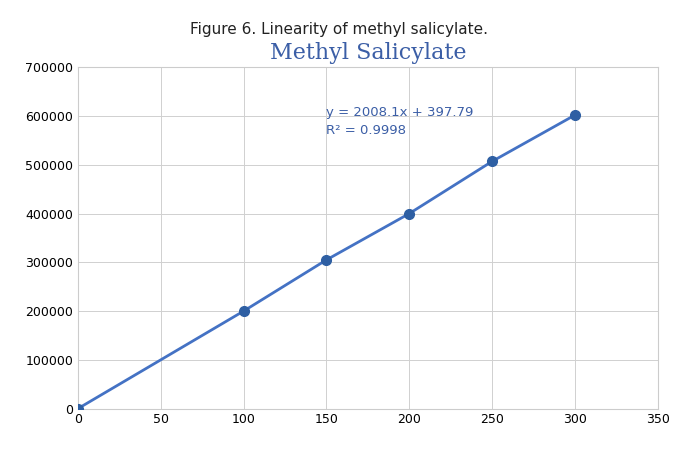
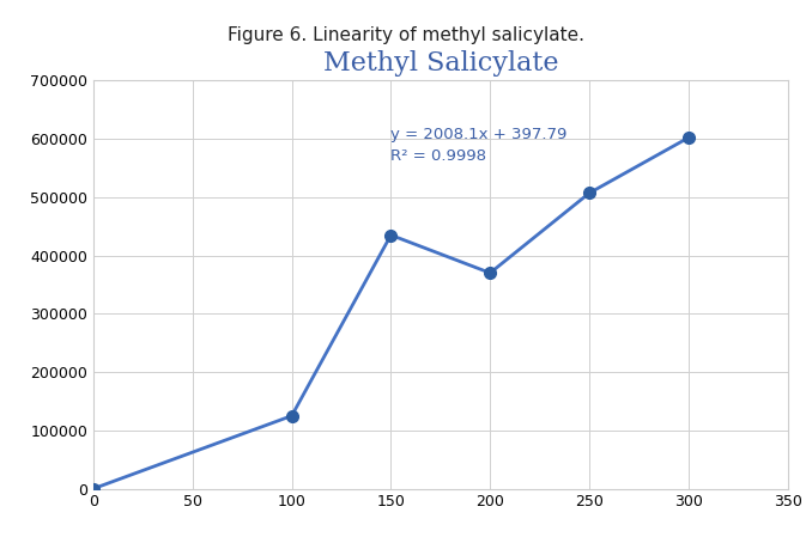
100: 200000 -> 125000
150: 305000 -> 435000
200: 400000 -> 370000
